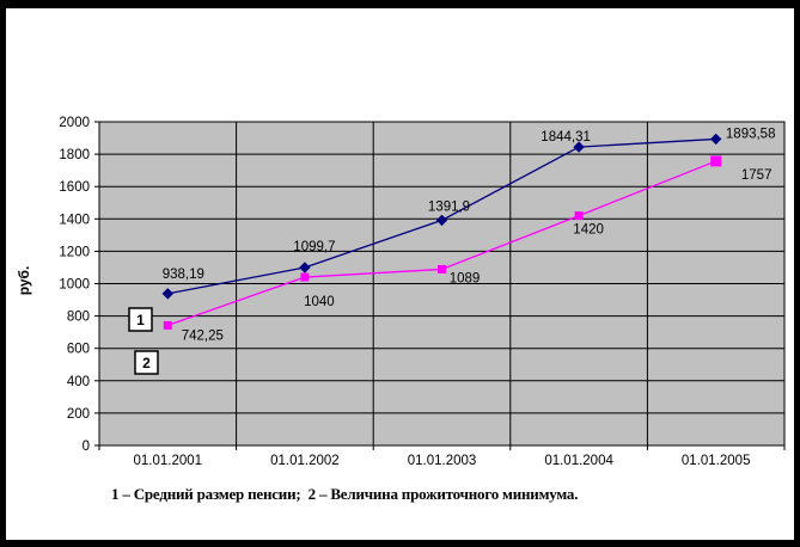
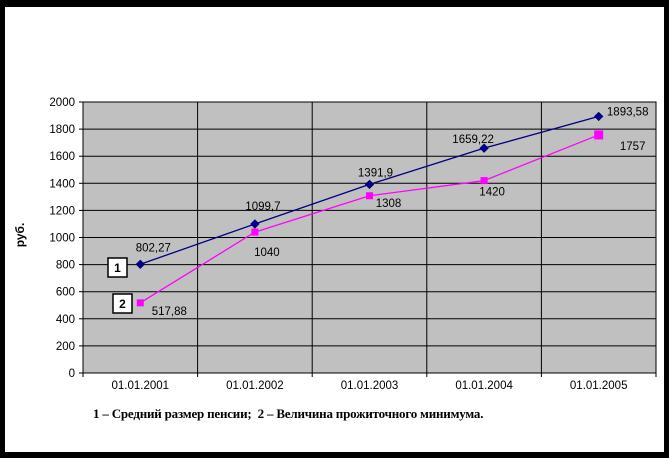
1/01.01.2001: 938,19 -> 802,27
2/01.01.2001: 742,25 -> 517,88
2/01.01.2003: 1089 -> 1308
1/01.01.2004: 1844,31 -> 1659,22
